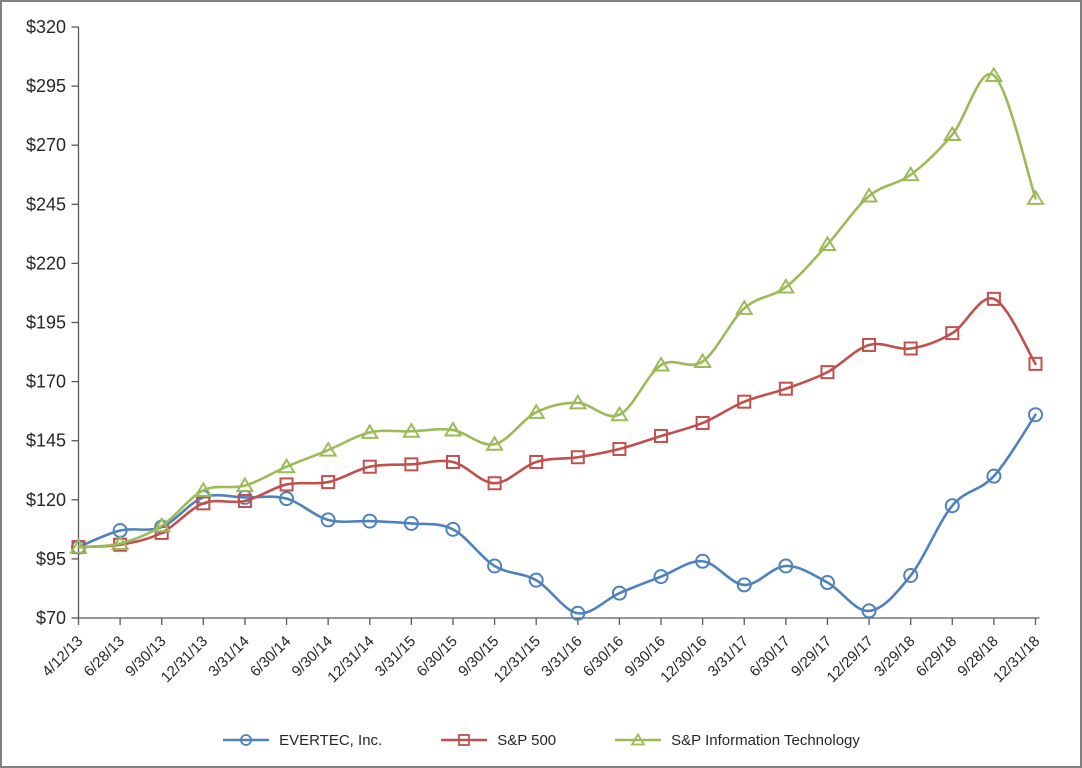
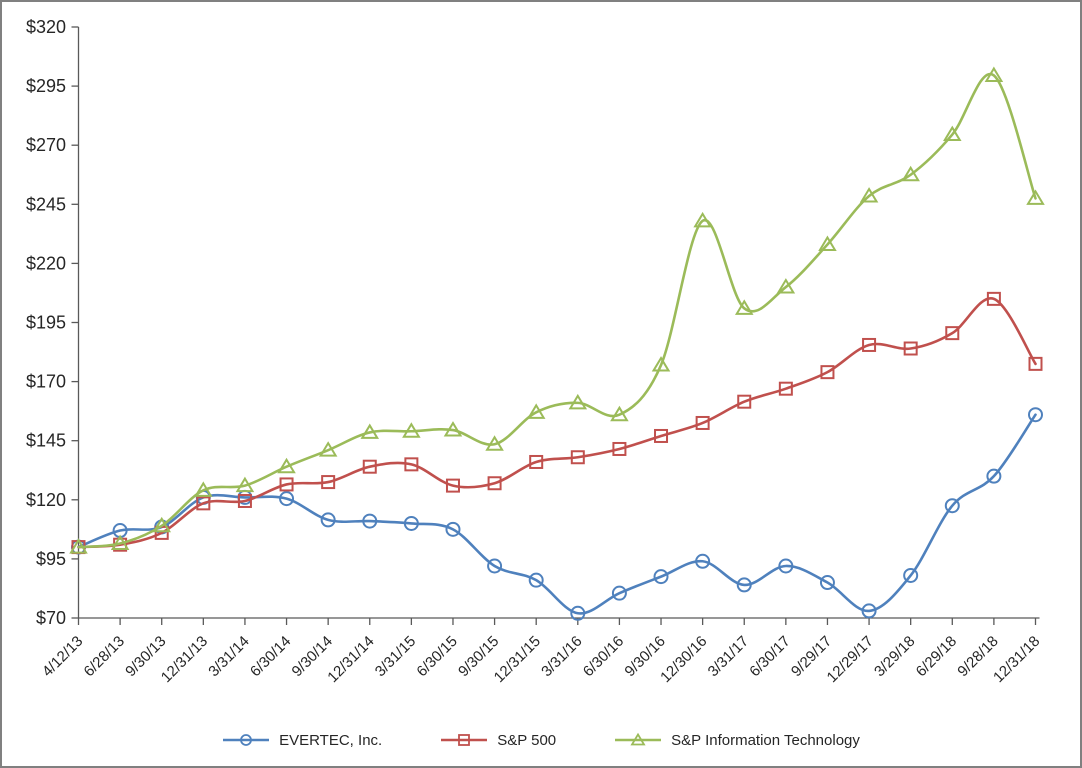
S&P 500/6/30/15: $136 -> $126
S&P Information Technology/12/30/16: $178 -> $238
